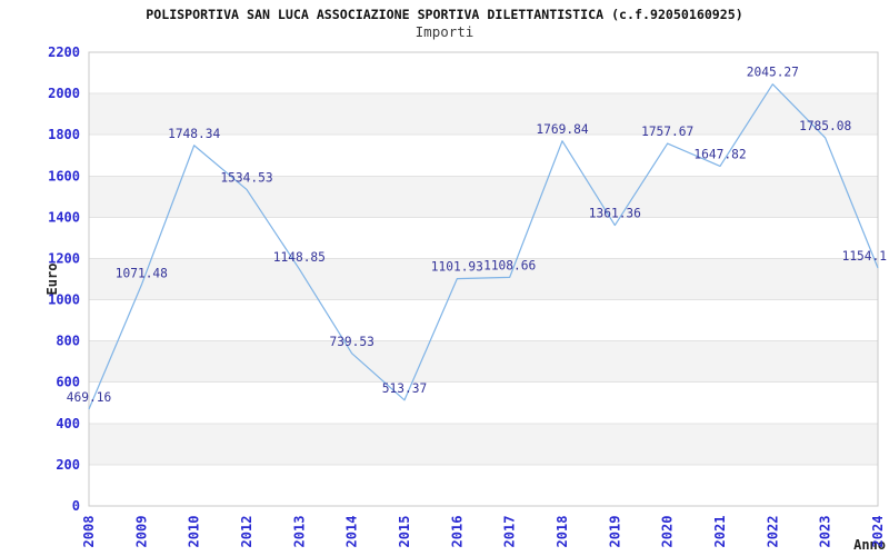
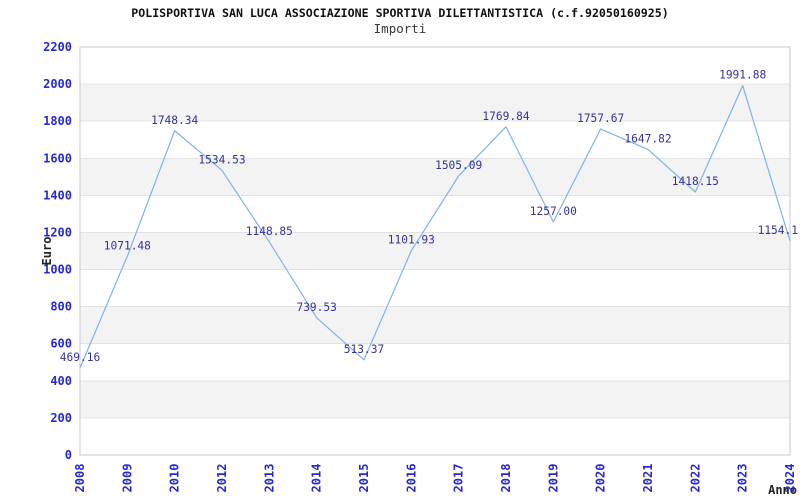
2017: 1108.66 -> 1505.09
2019: 1361.36 -> 1257.00
2022: 2045.27 -> 1418.15
2023: 1785.08 -> 1991.88
